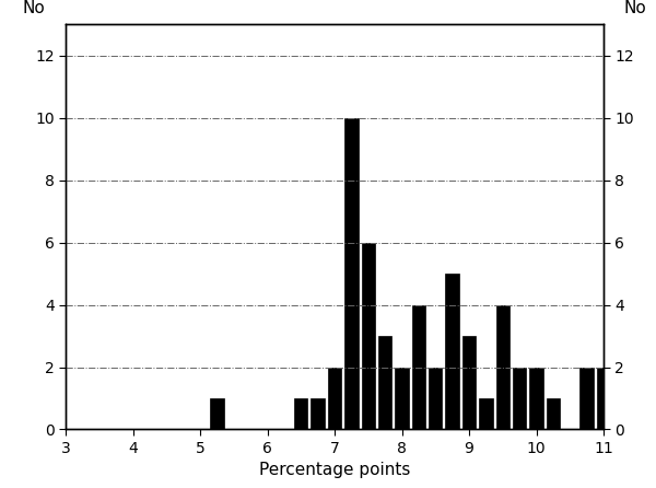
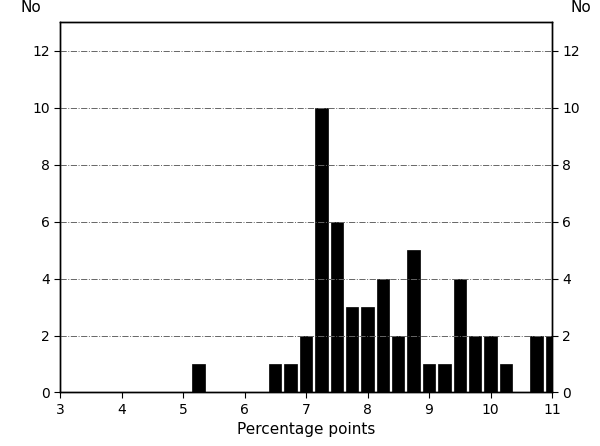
8: 2 -> 3
9: 3 -> 1
